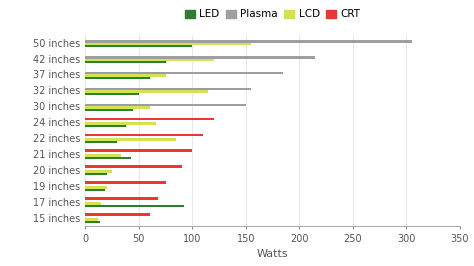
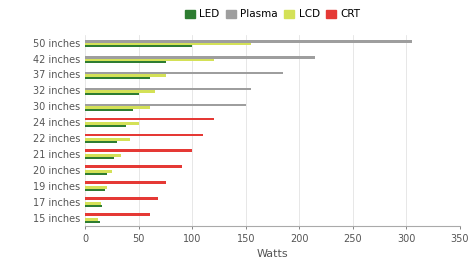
LCD/32 inches: 115 -> 65
LCD/24 inches: 66 -> 50
LCD/22 inches: 85 -> 42
LED/21 inches: 43 -> 27
LED/17 inches: 92 -> 16
